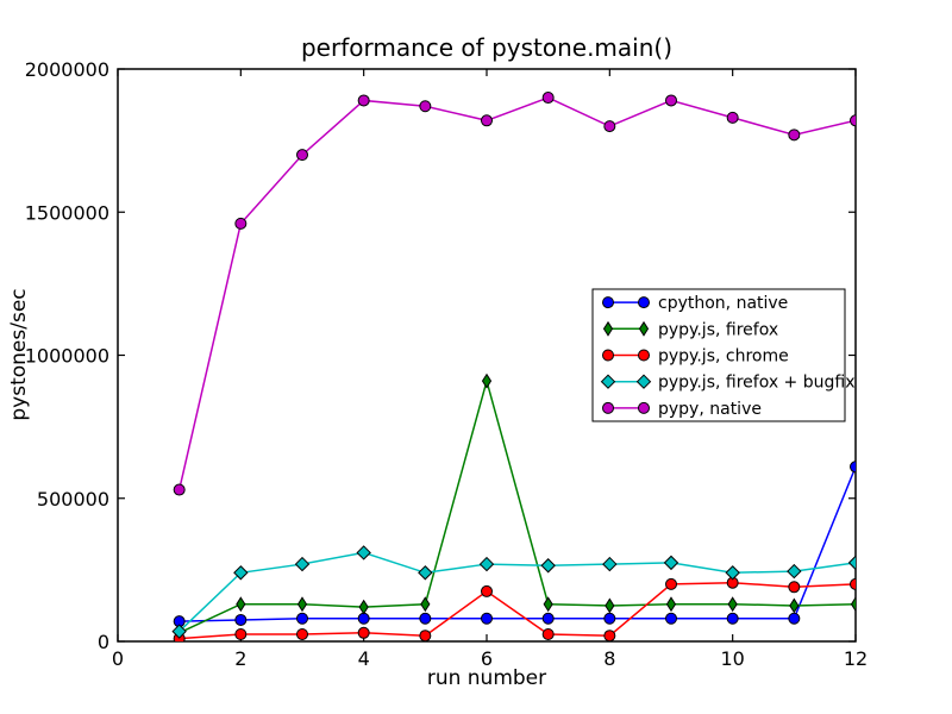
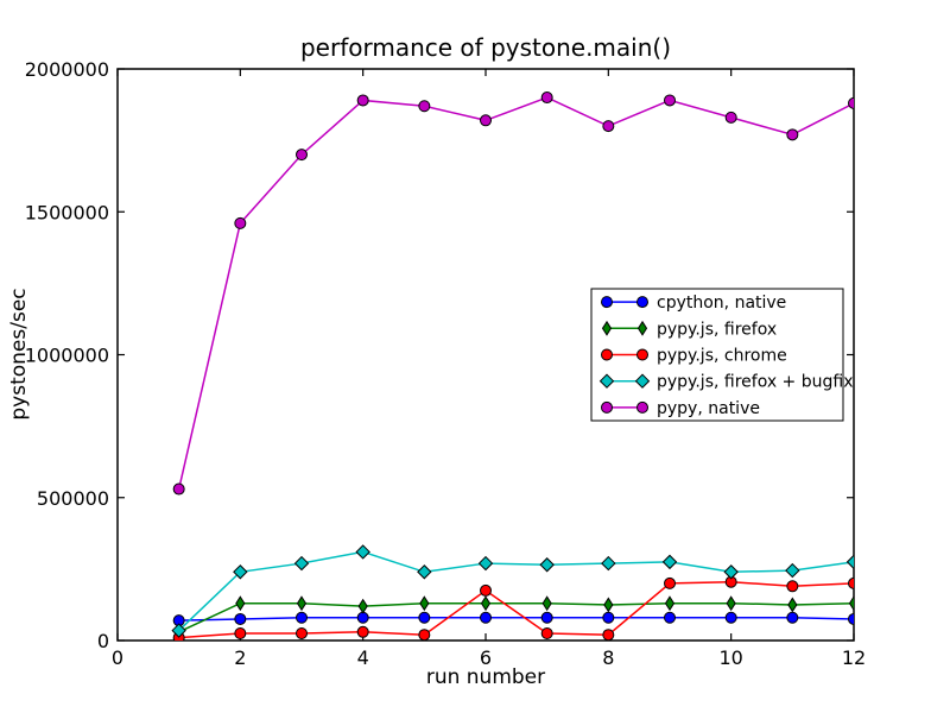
pypy.js, firefox/6: 910000 -> 130000
cpython, native/12: 610000 -> 80000
pypy, native/12: 1820000 -> 1880000
